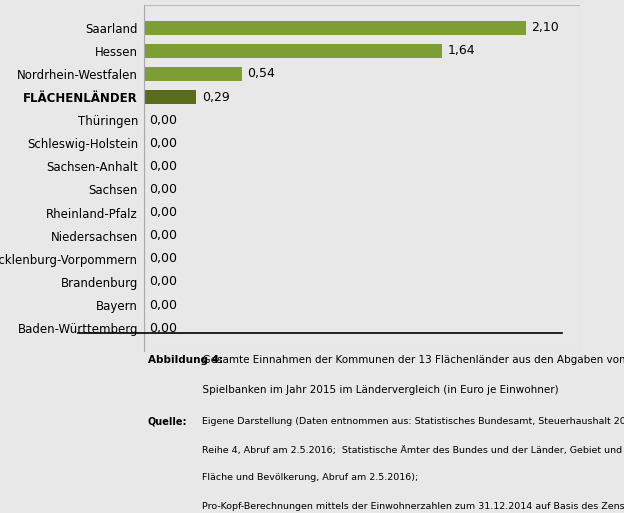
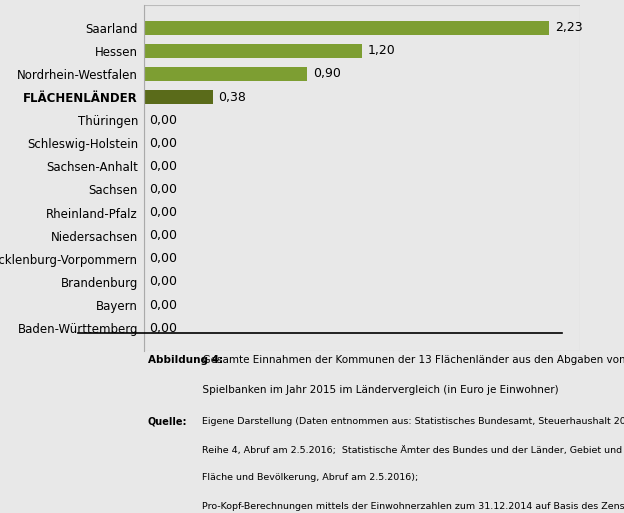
Saarland: 2,10 -> 2,23
Hessen: 1,64 -> 1,20
Nordrhein-Westfalen: 0,54 -> 0,90
FLÄCHENLÄNDER: 0,29 -> 0,38
